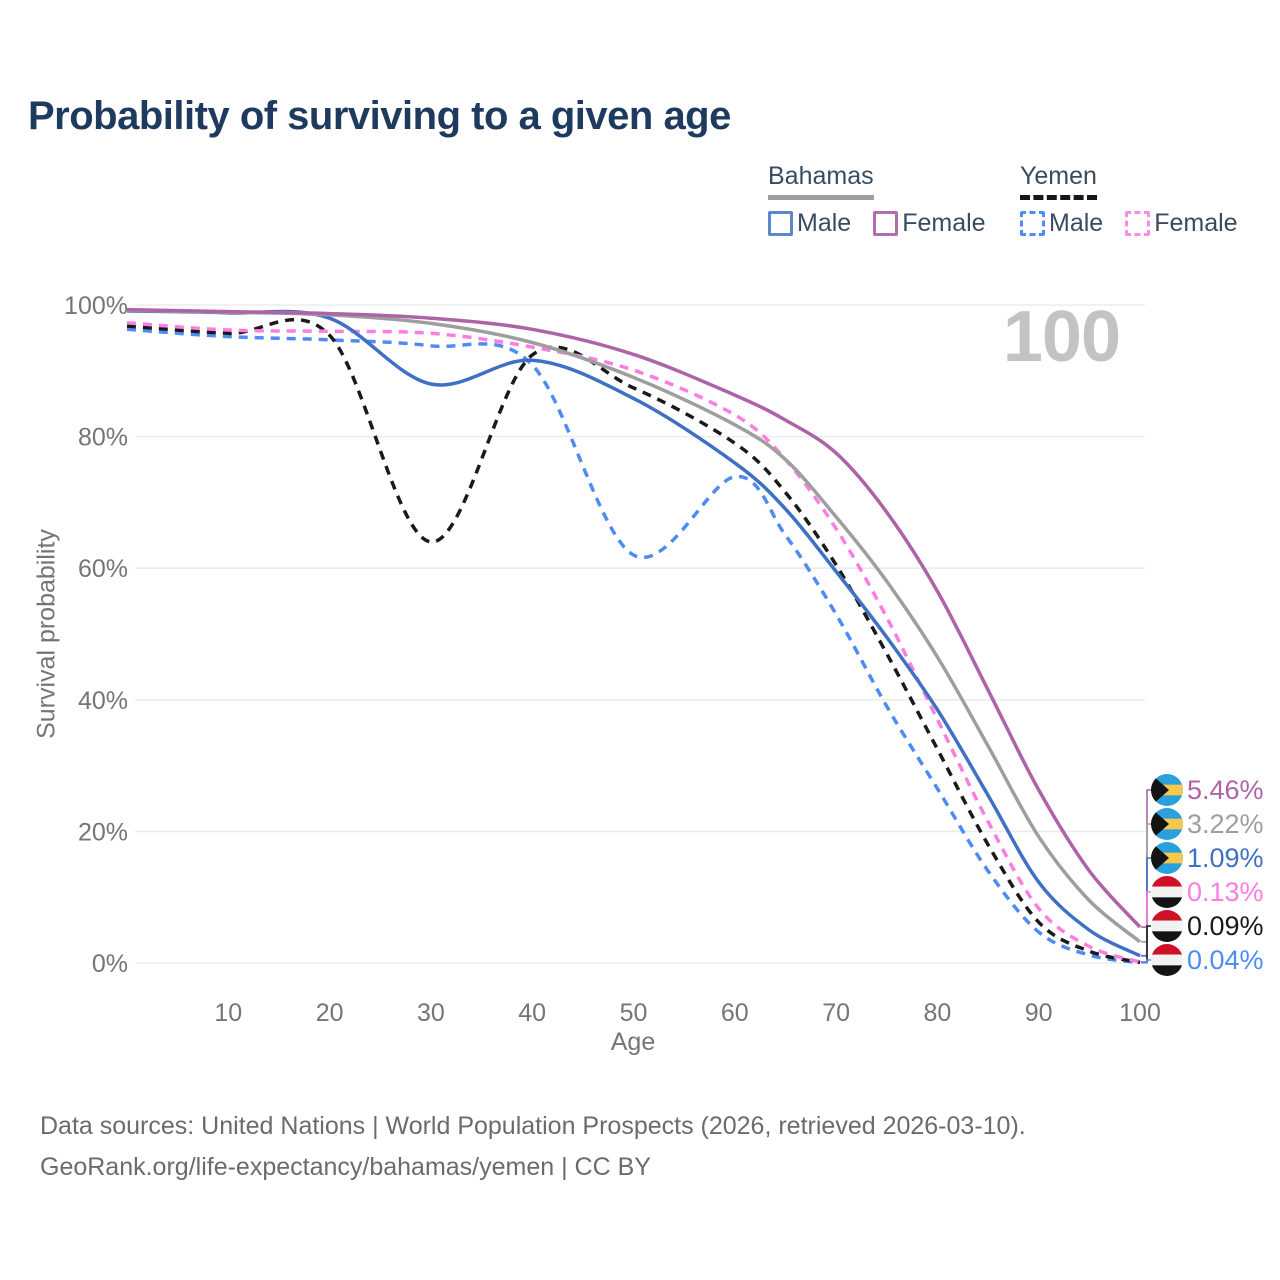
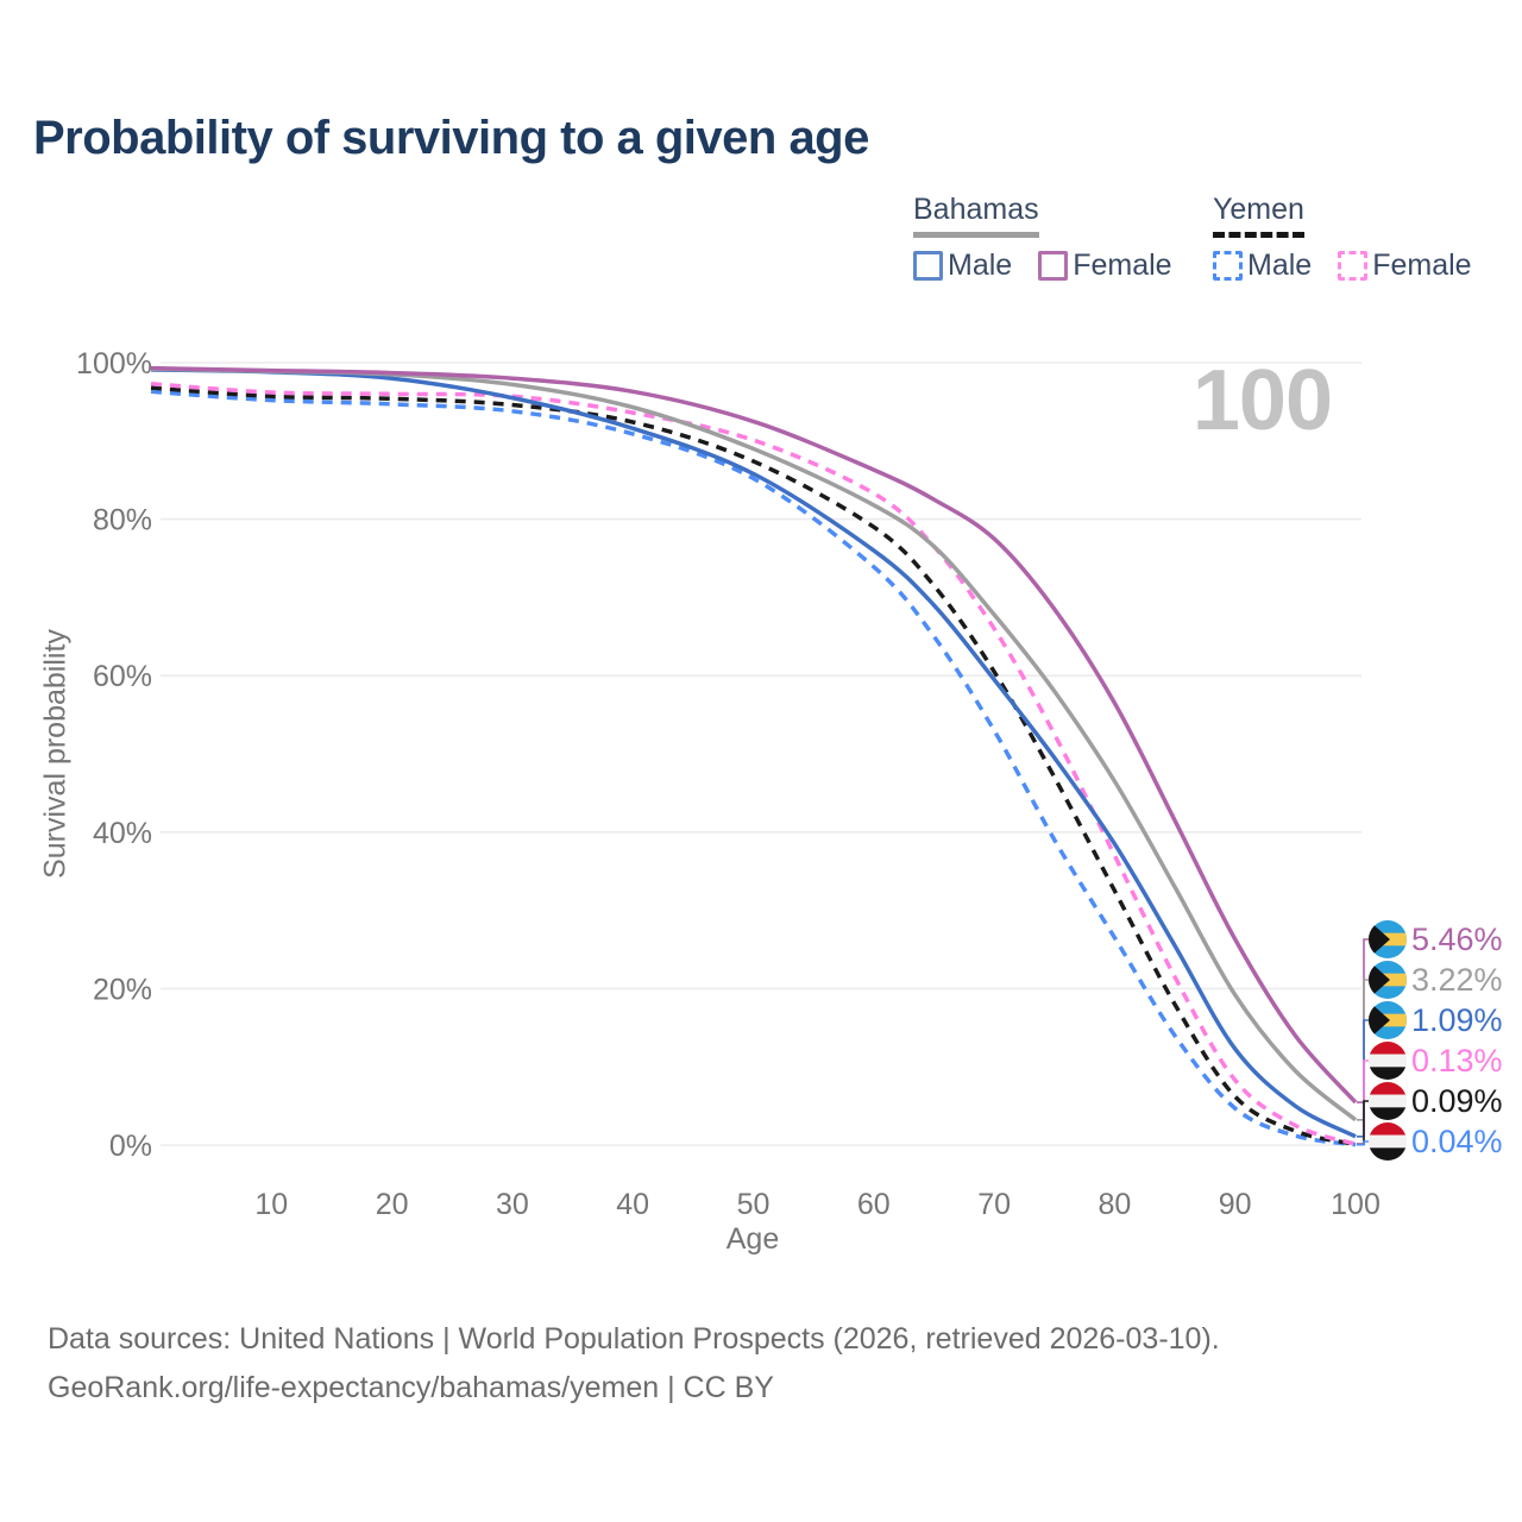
Bahamas Male/30: 88% -> 96%
Yemen/30: 64% -> 95%
Yemen Male/50: 62% -> 85%
